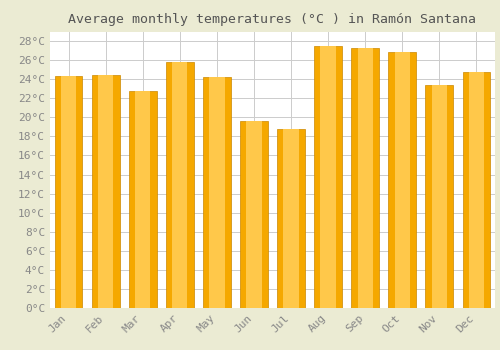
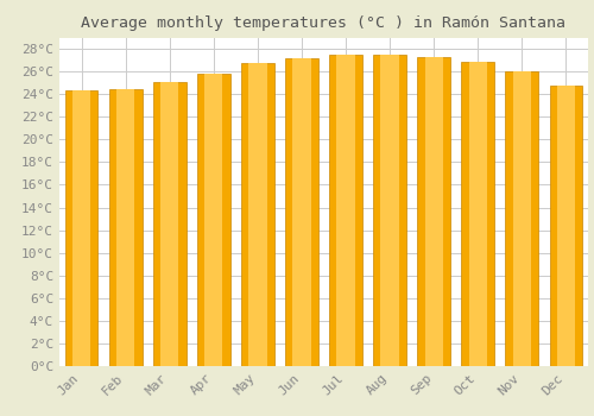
Mar: 22.8°C -> 25.1°C
May: 24.2°C -> 26.7°C
Jun: 19.6°C -> 27.2°C
Jul: 18.8°C -> 27.5°C
Nov: 23.4°C -> 26.0°C
